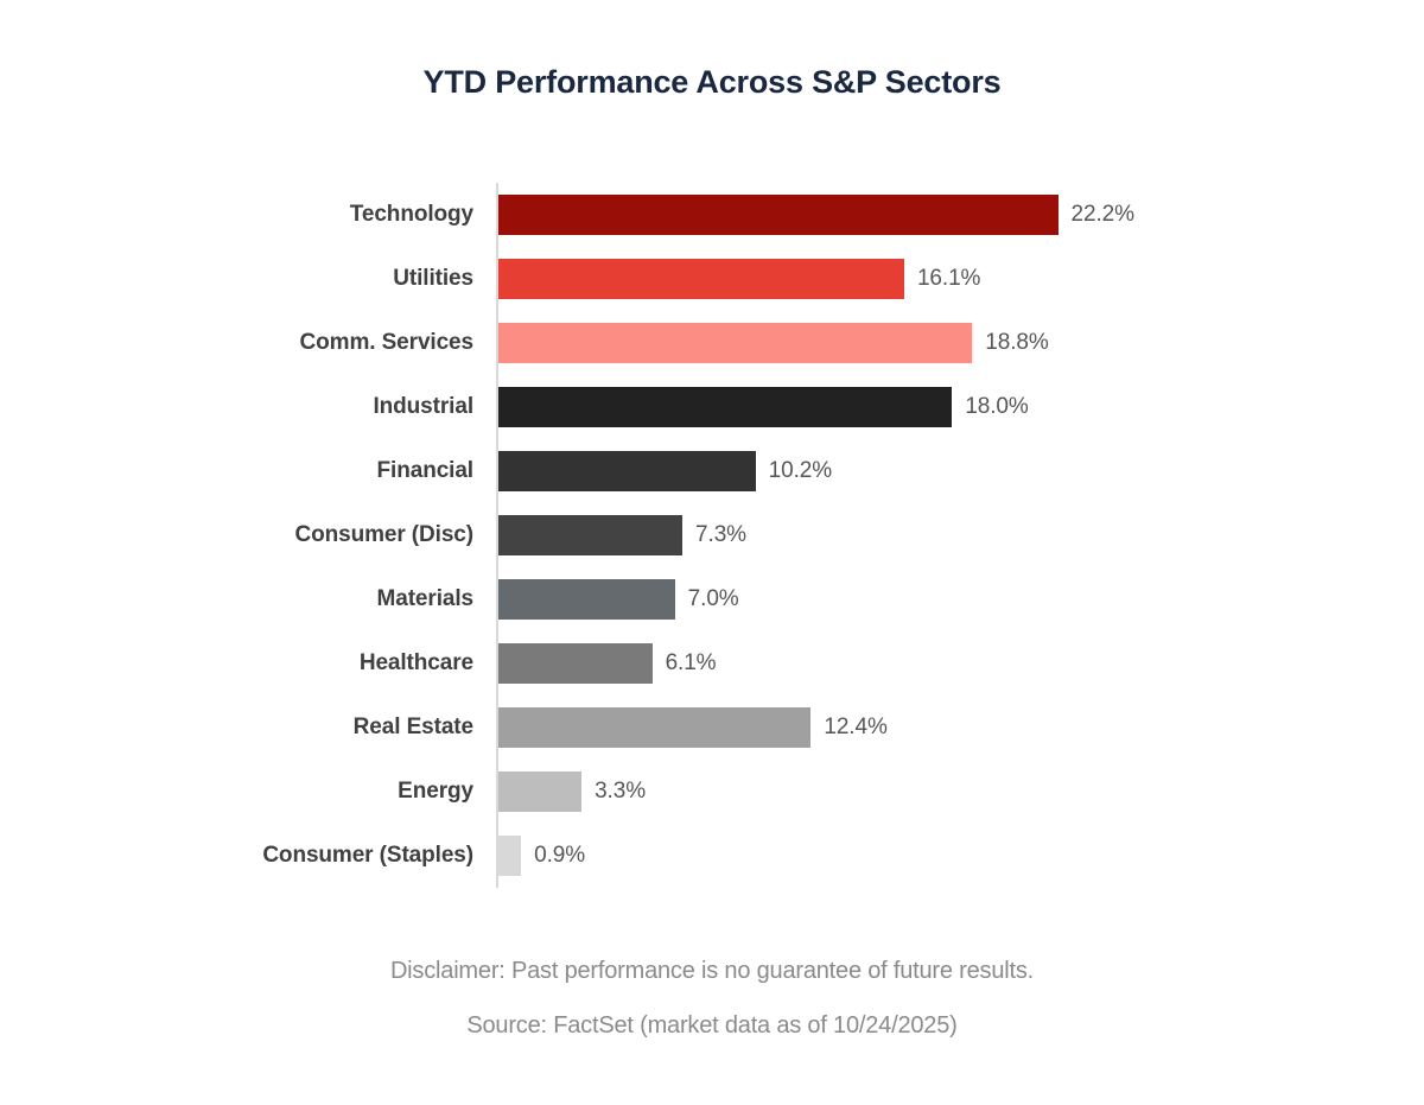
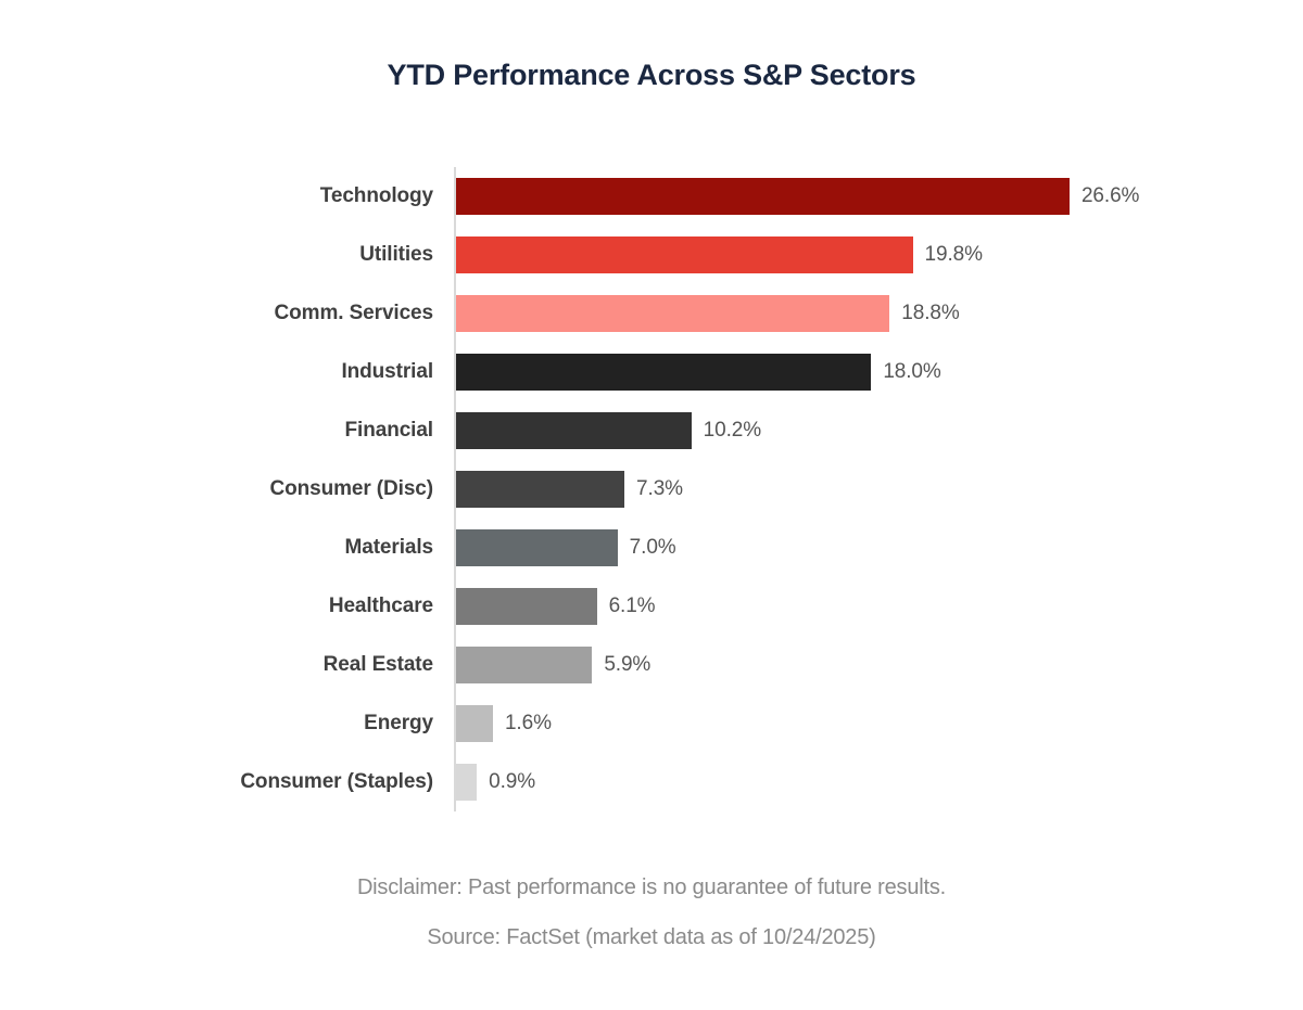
Technology: 22.2% -> 26.6%
Utilities: 16.1% -> 19.8%
Real Estate: 12.4% -> 5.9%
Energy: 3.3% -> 1.6%
